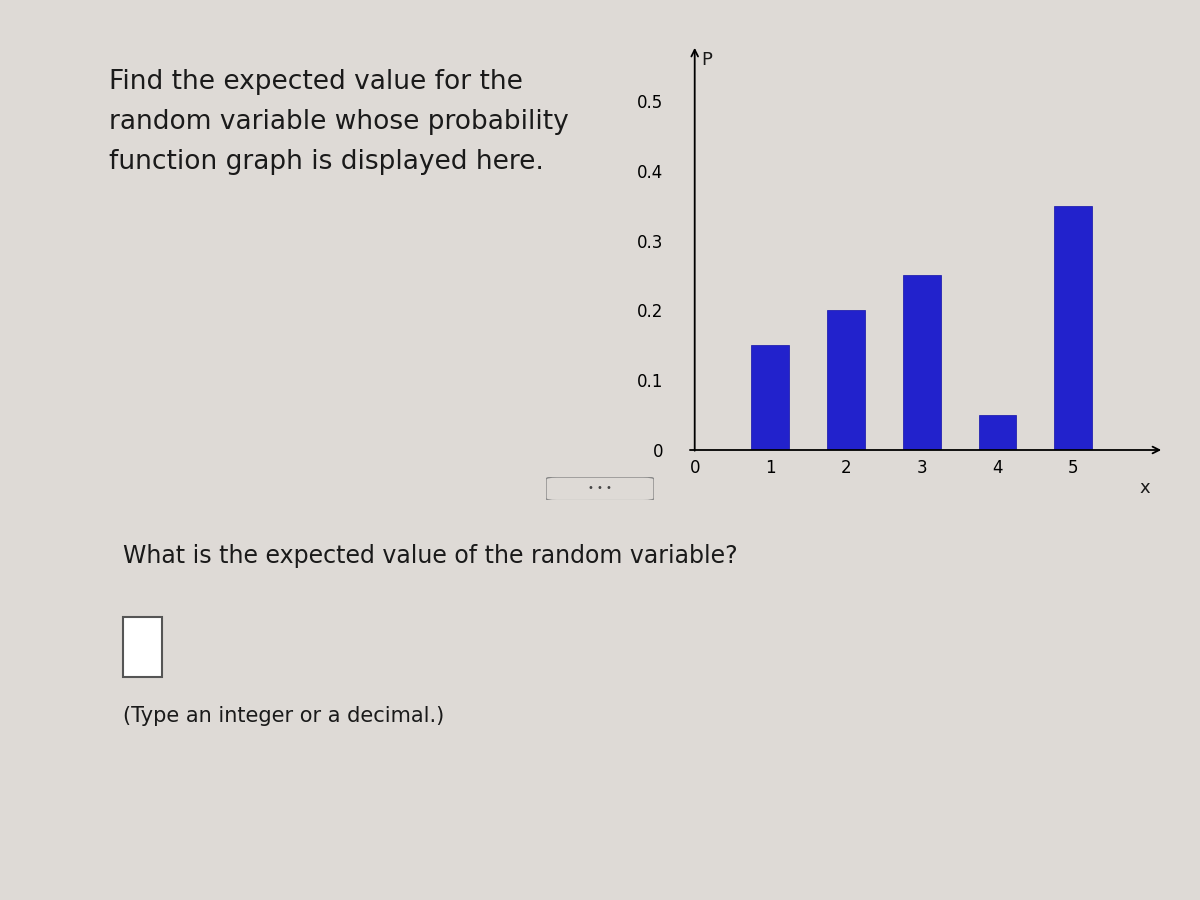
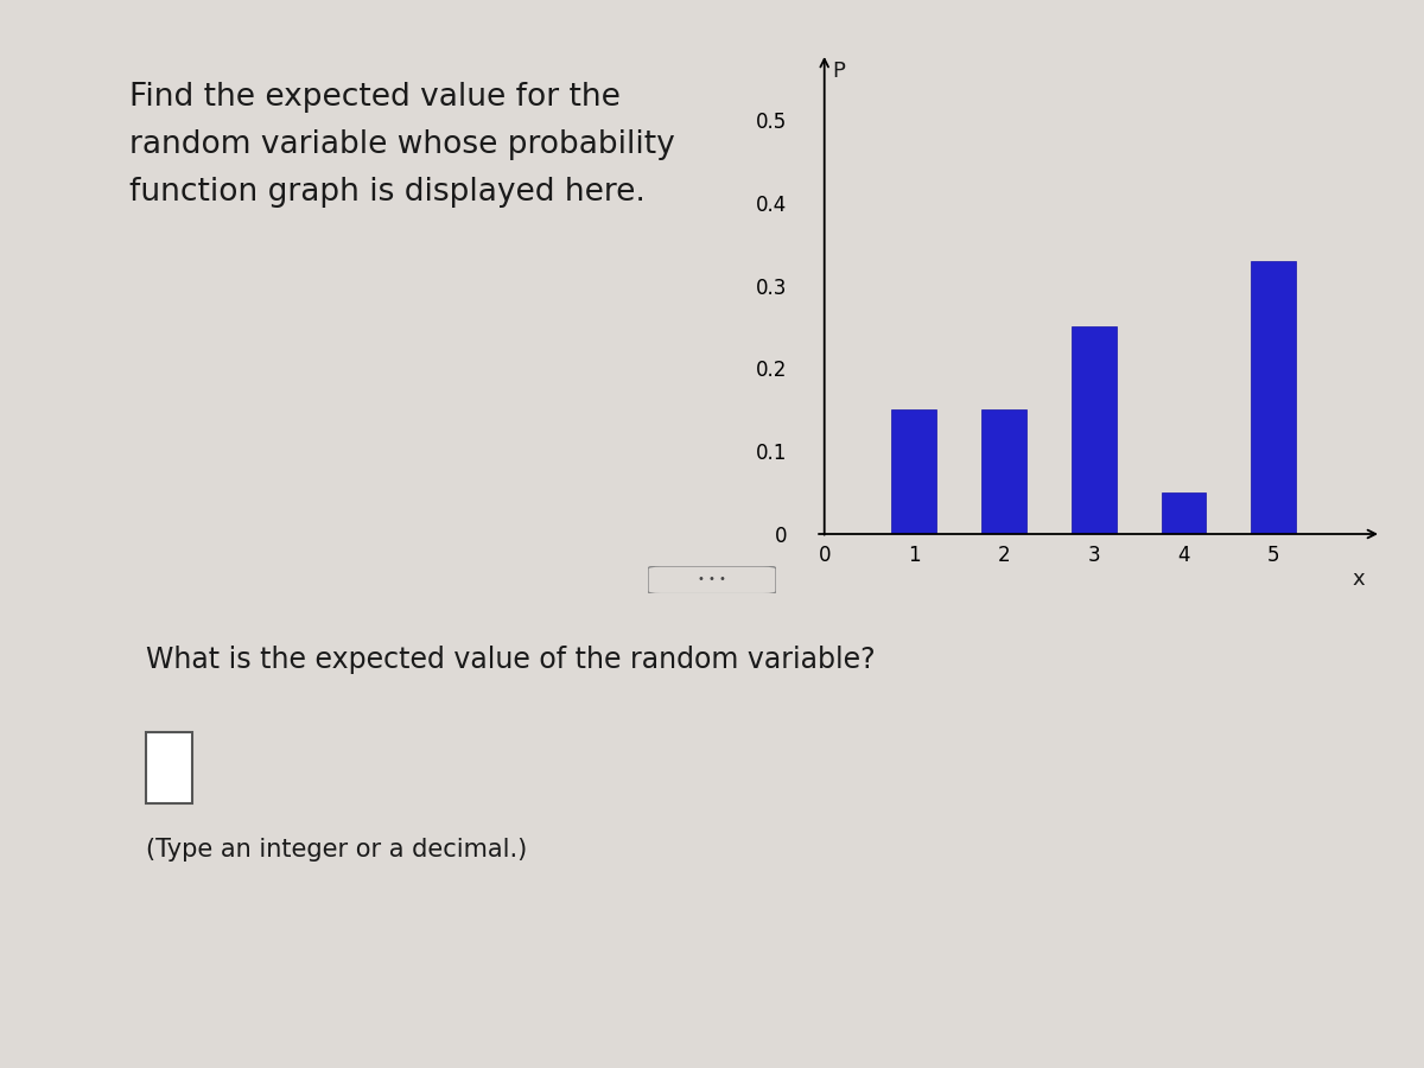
2: 0.20 -> 0.15
5: 0.35 -> 0.33
